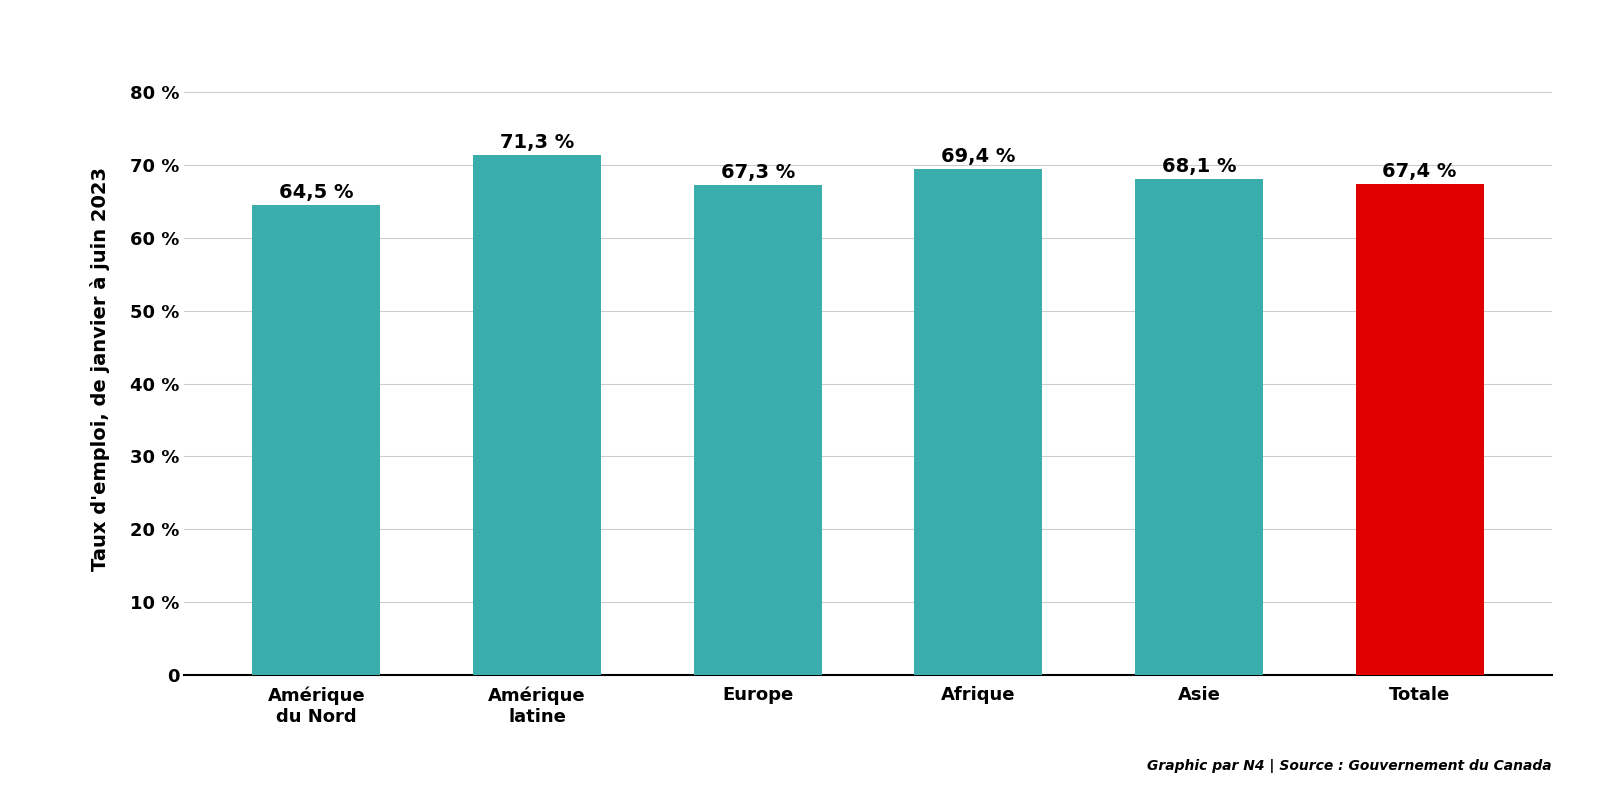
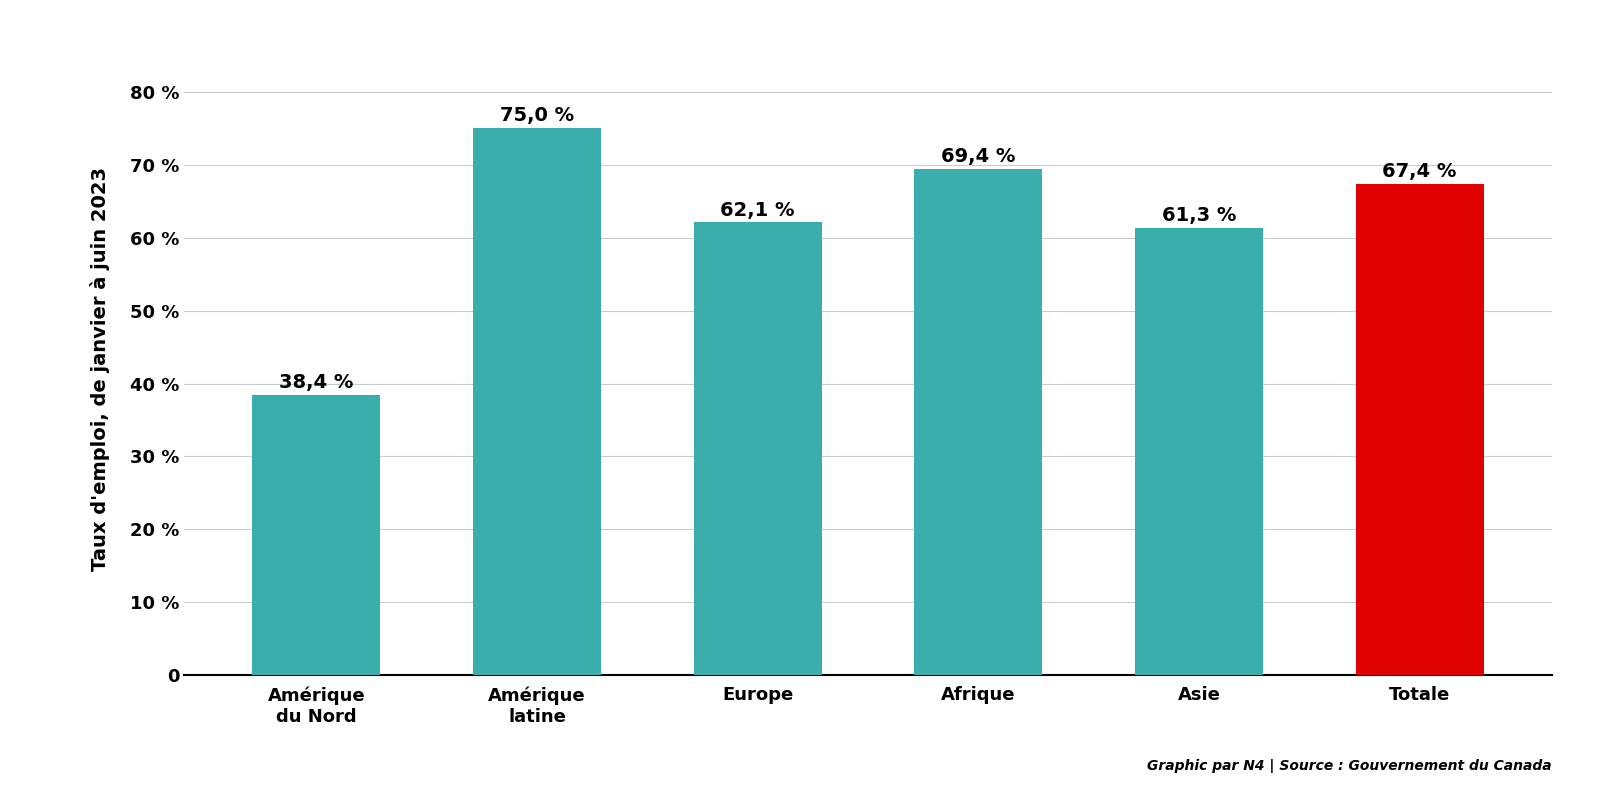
Amérique du Nord: 64,5 -> 38,4
Amérique latine: 71,3 -> 75,0
Europe: 67,3 -> 62,1
Asie: 68,1 -> 61,3
